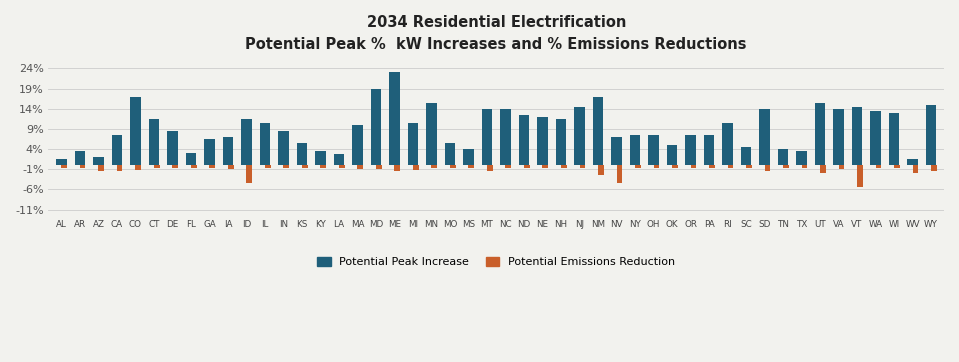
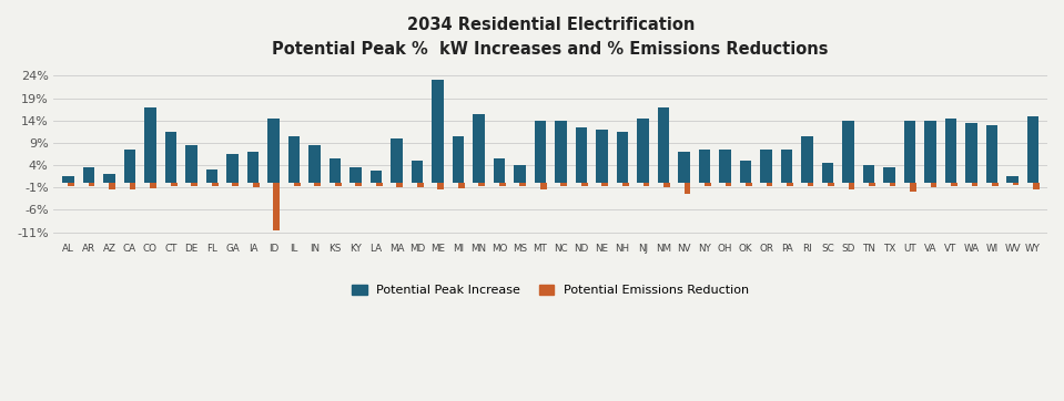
Potential Peak Increase/ID: 11.5% -> 14.5%
Potential Emissions Reduction/ID: -4.5% -> -10.5%
Potential Peak Increase/MD: 19.0% -> 5.0%
Potential Emissions Reduction/NM: -2.5% -> -1.0%
Potential Emissions Reduction/NV: -4.5% -> -2.5%
Potential Peak Increase/UT: 15.5% -> 14.0%
Potential Emissions Reduction/VT: -5.5% -> -0.8%
Potential Emissions Reduction/WV: -2.0% -> -0.5%
